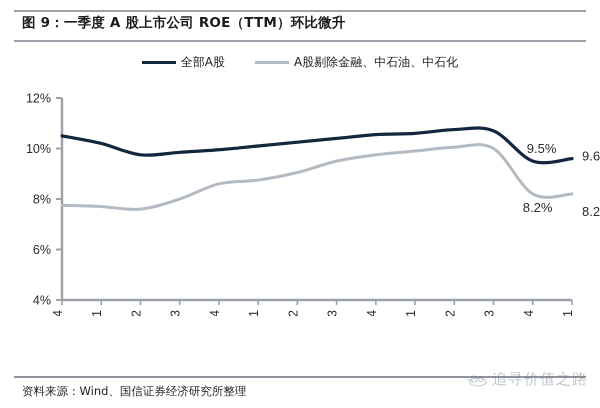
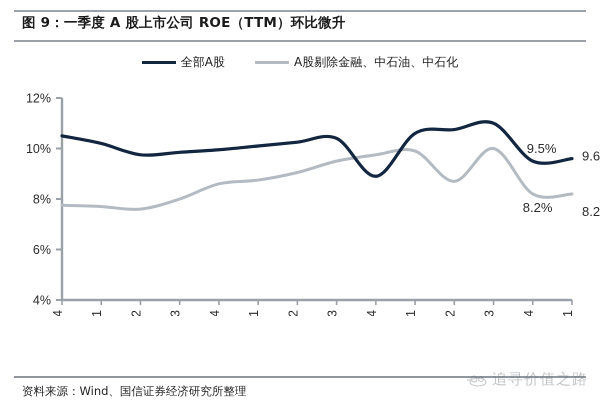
全部A股/2017Q4: 10.6% -> 8.9%
A股剔除金融、中石油、中石化/2018Q2: 10.1% -> 8.7%
全部A股/2018Q3: 10.7% -> 11.0%
